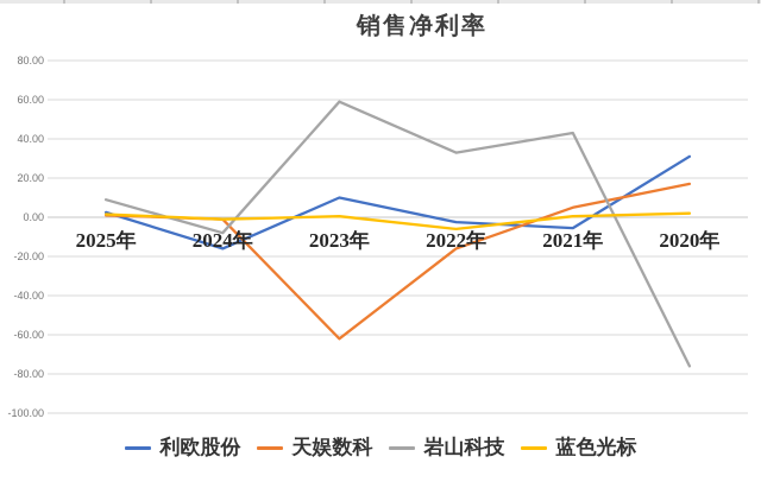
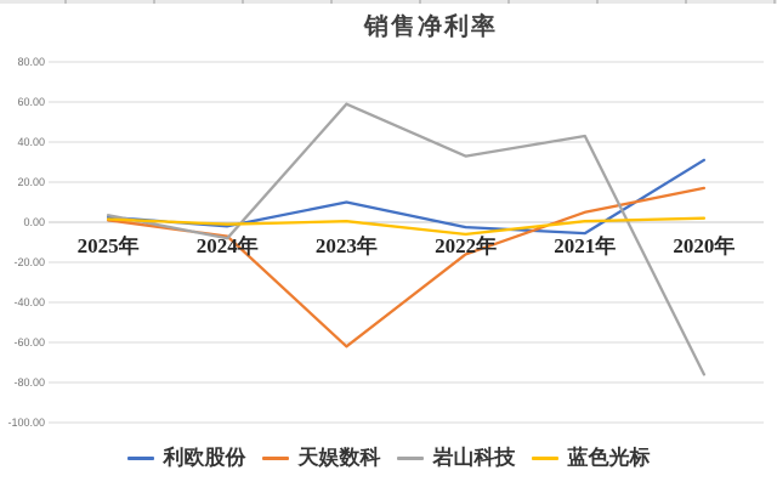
岩山科技/2025年: 9 -> 4
利欧股份/2024年: -16 -> -2
天娱数科/2024年: -1 -> -7
